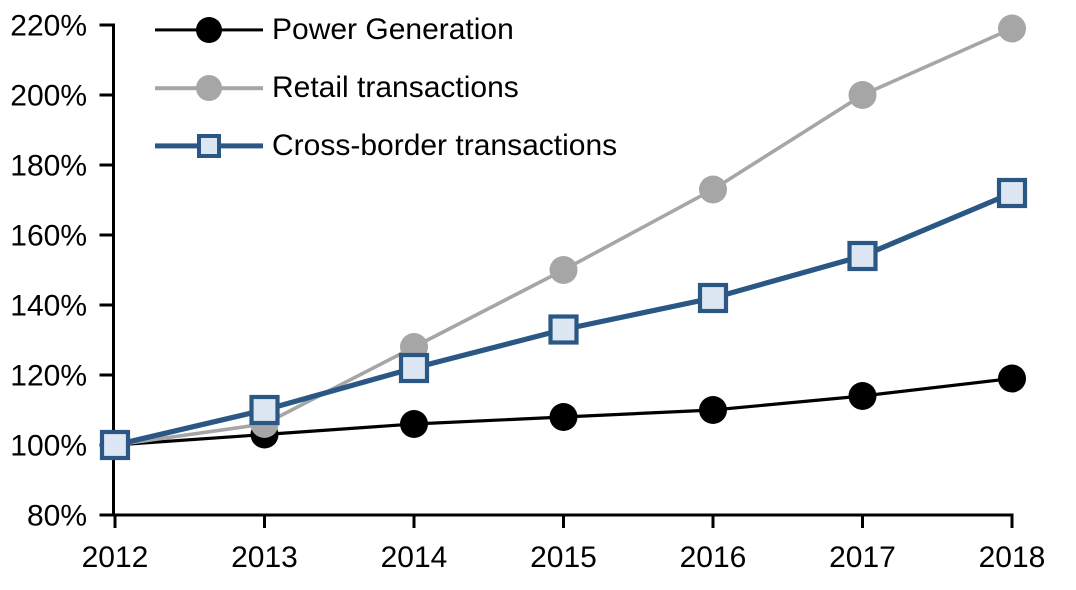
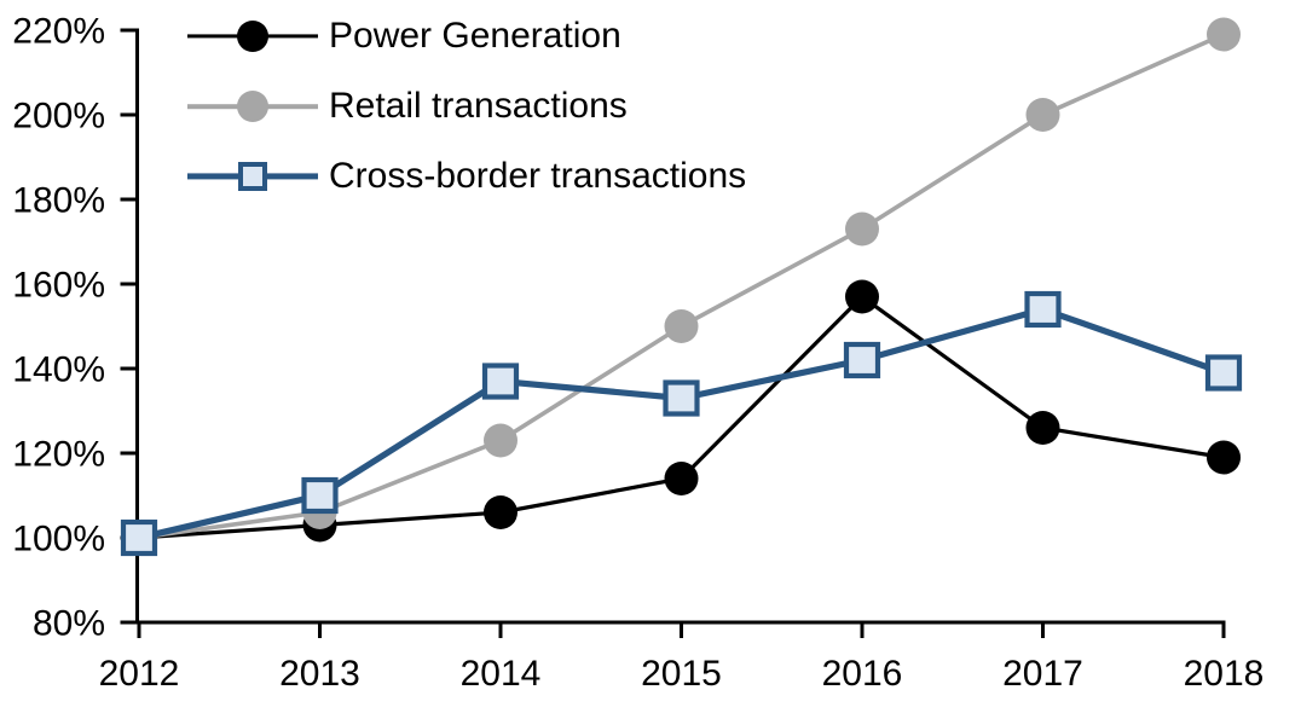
Retail transactions/2014: 128% -> 123%
Cross-border transactions/2014: 122% -> 137%
Power Generation/2015: 108% -> 114%
Power Generation/2016: 110% -> 157%
Power Generation/2017: 114% -> 126%
Cross-border transactions/2018: 172% -> 139%
